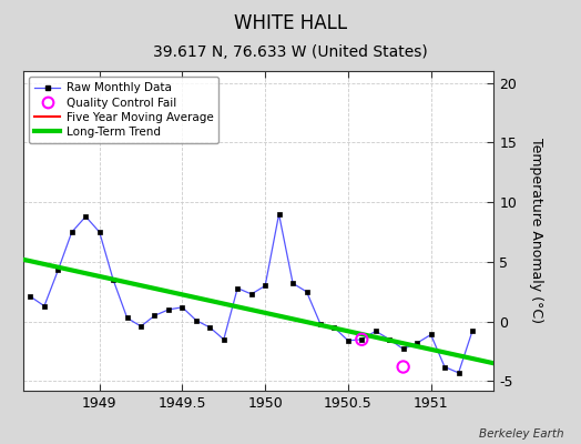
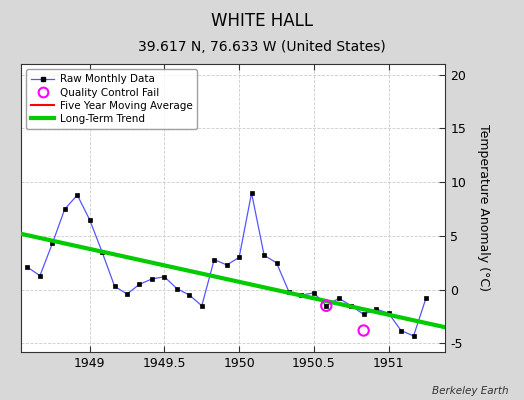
Raw Monthly Data/1949: 7.5 -> 6.5
Raw Monthly Data/1950.5: -1.6 -> -0.3
Raw Monthly Data/1951: -1.1 -> -2.2
